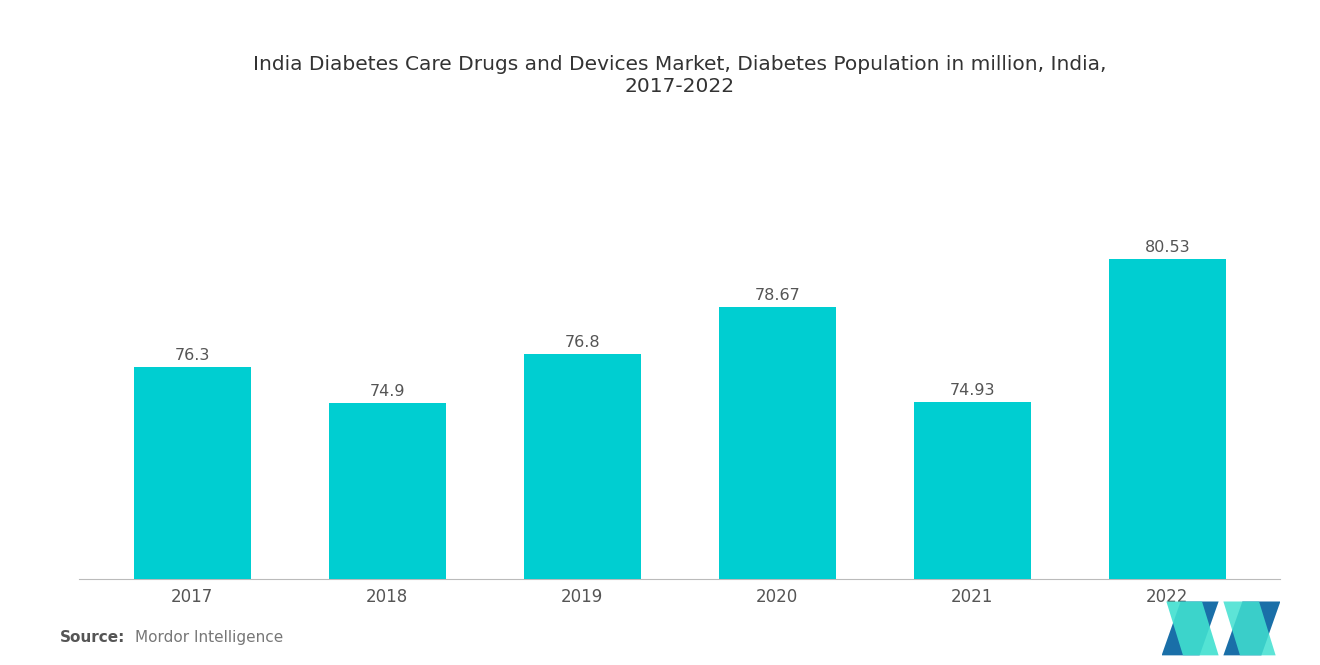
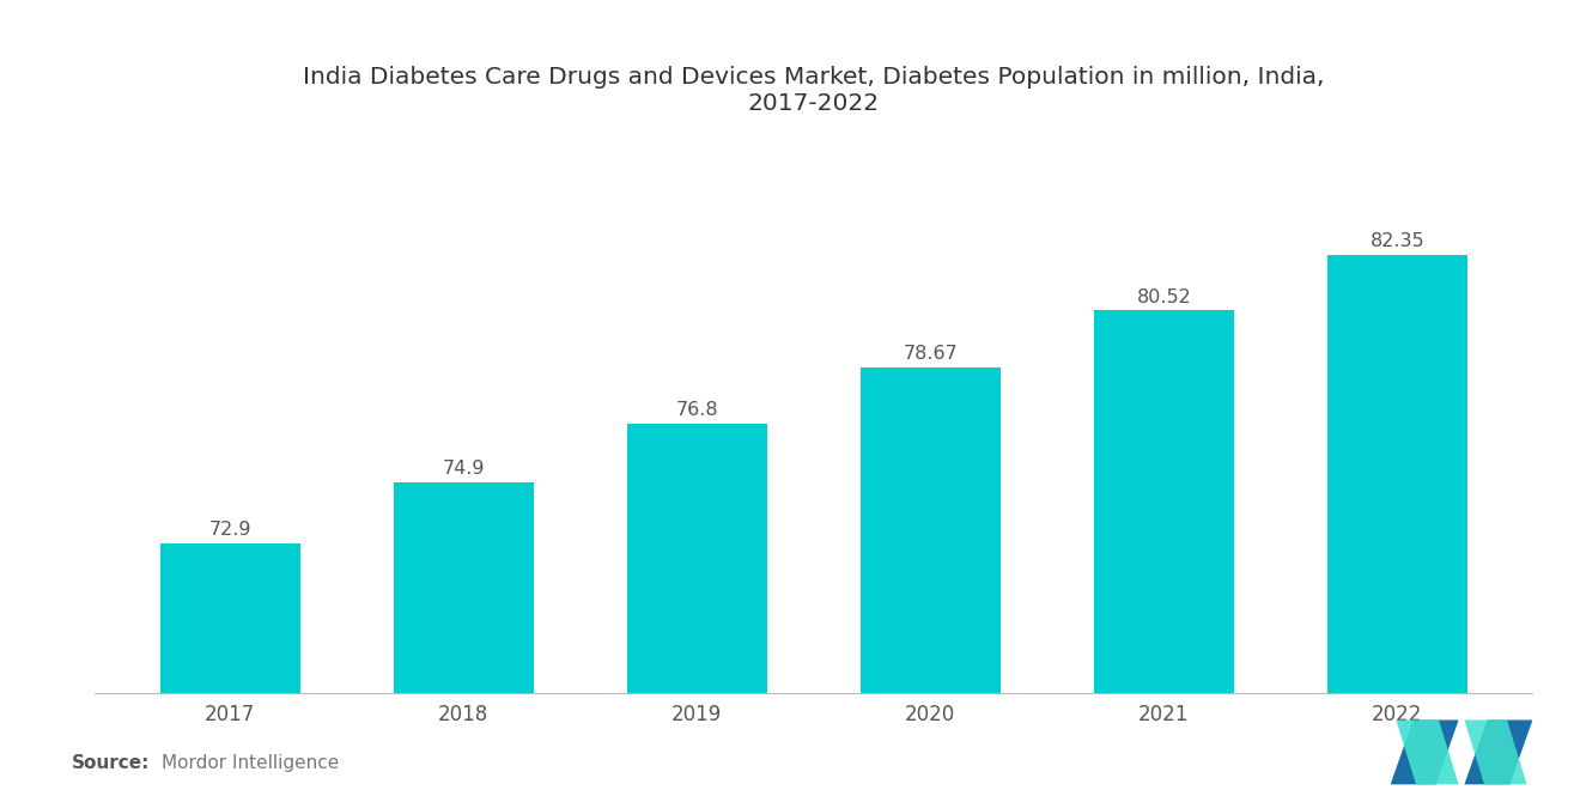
2017: 76.3 -> 72.9
2021: 74.93 -> 80.52
2022: 80.53 -> 82.35
